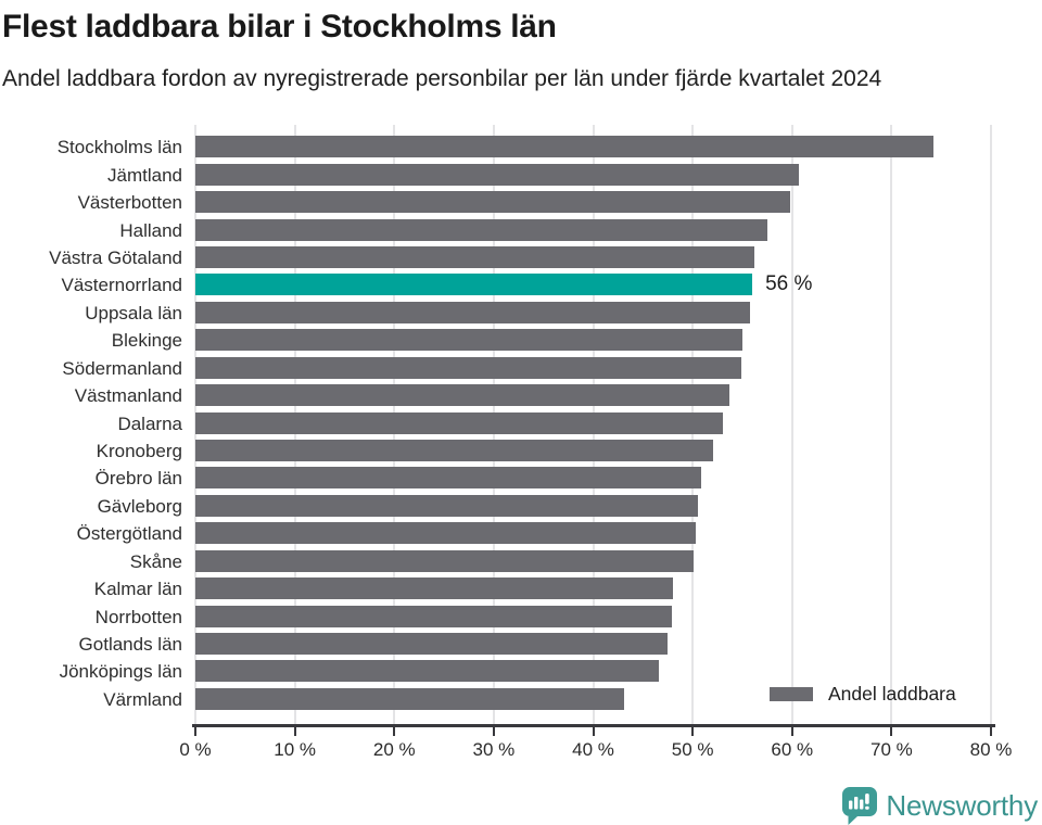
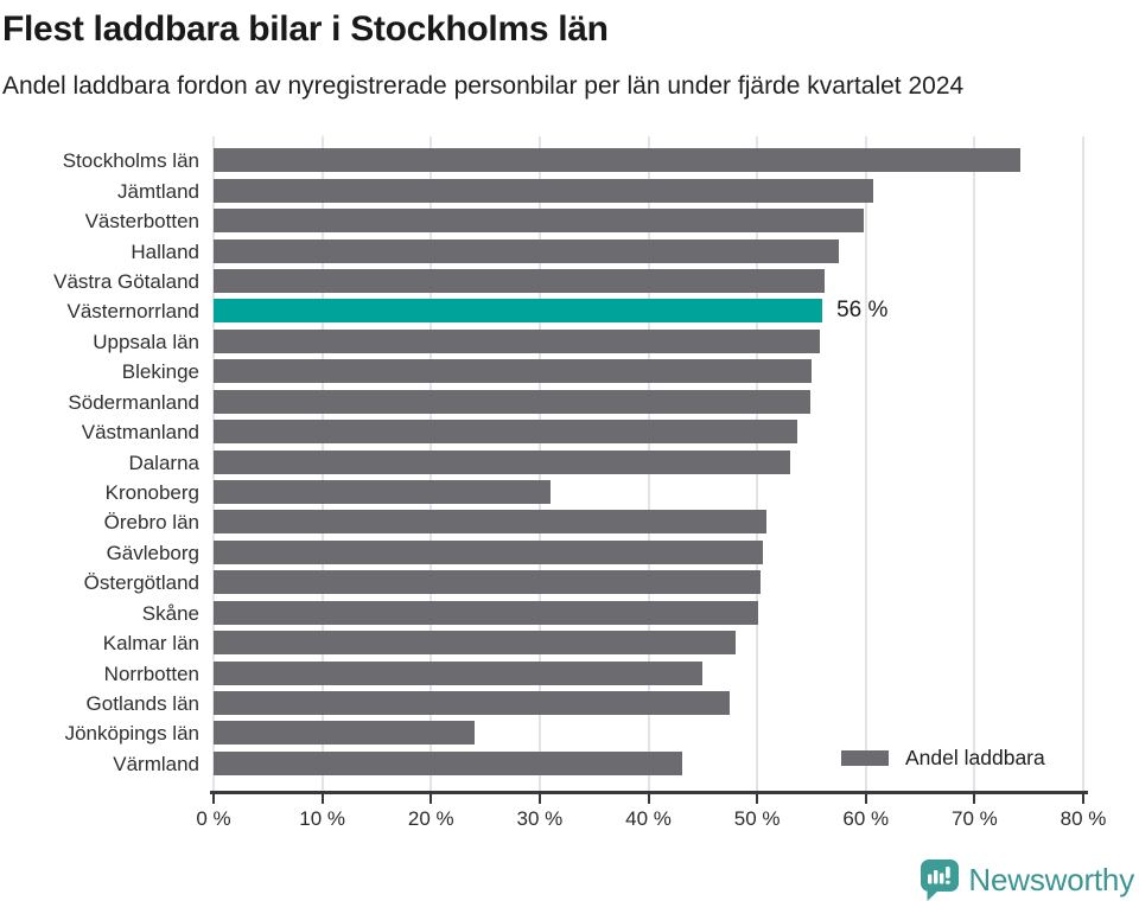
Kronoberg: 52% -> 31%
Norrbotten: 48% -> 45%
Jönköpings län: 47% -> 24%
